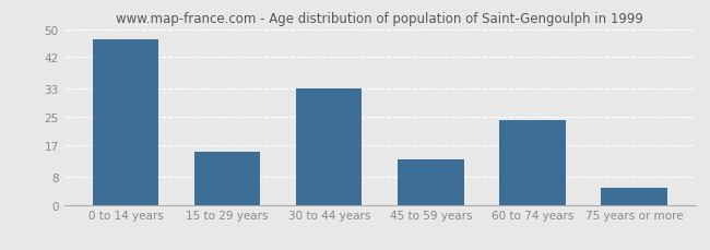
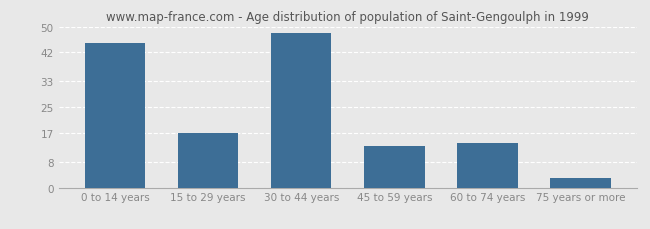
0 to 14 years: 47 -> 45
15 to 29 years: 15 -> 17
30 to 44 years: 33 -> 48
60 to 74 years: 24 -> 14
75 years or more: 5 -> 3
